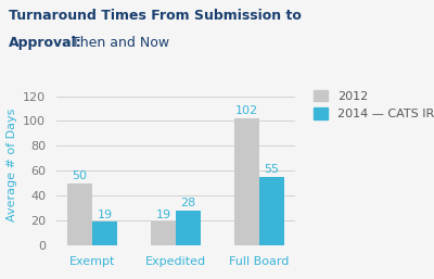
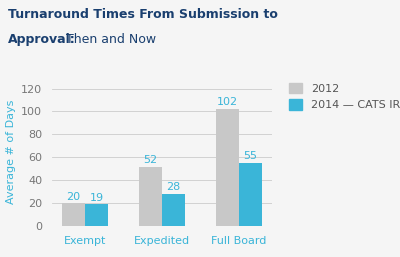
2012/Exempt: 50 -> 20
2012/Expedited: 19 -> 52
